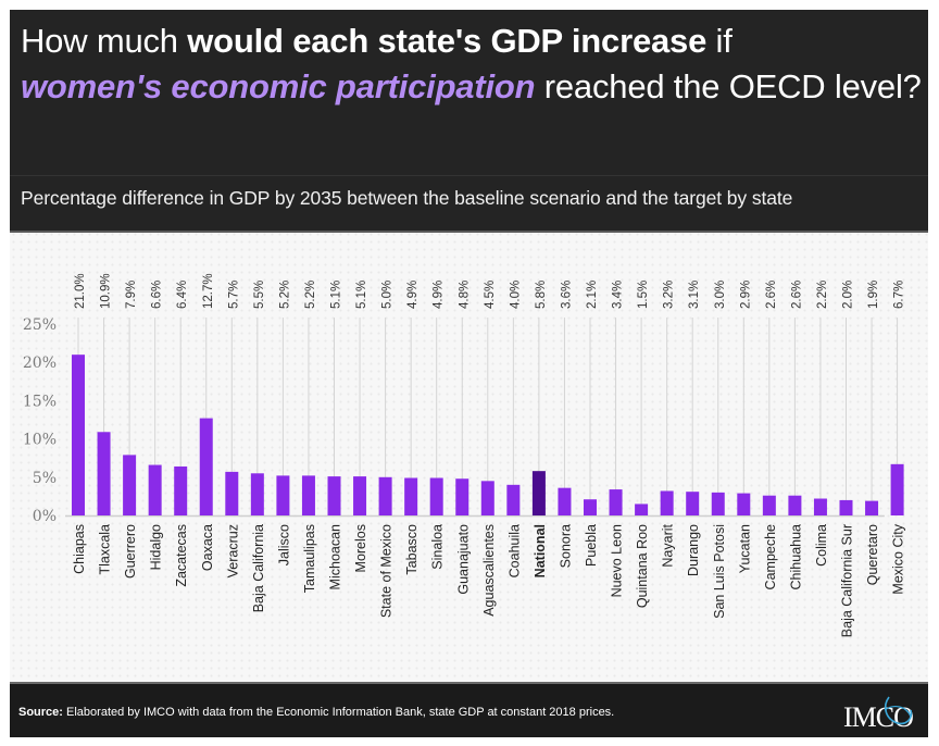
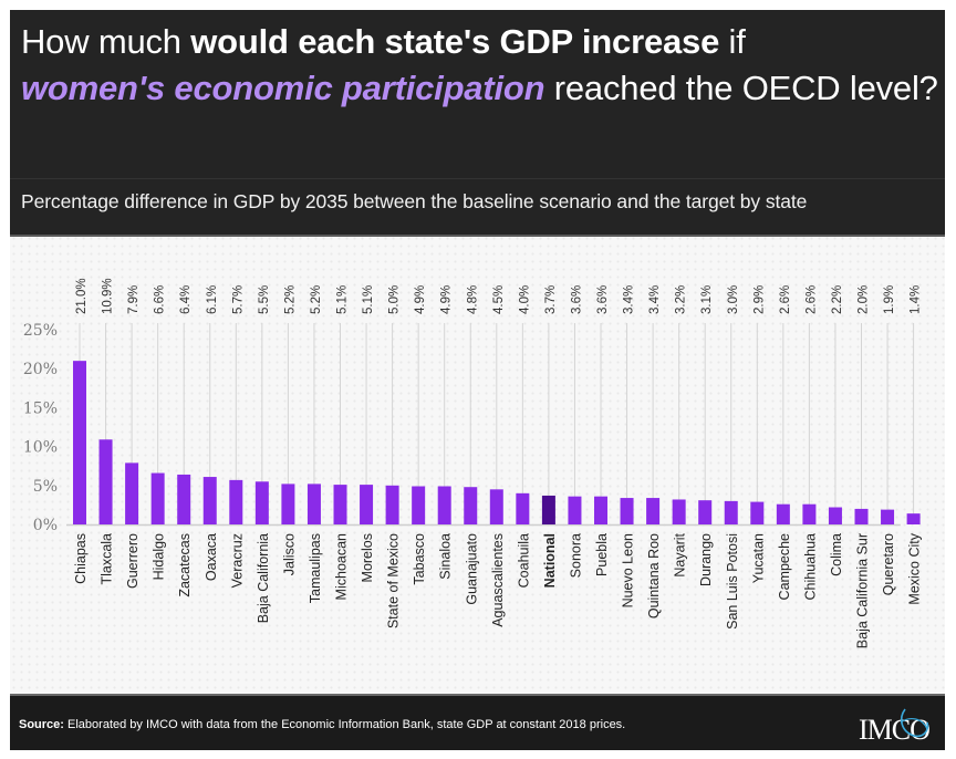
Oaxaca: 12.7% -> 6.1%
National: 5.8% -> 3.7%
Puebla: 2.1% -> 3.6%
Quintana Roo: 1.5% -> 3.4%
Mexico City: 6.7% -> 1.4%
